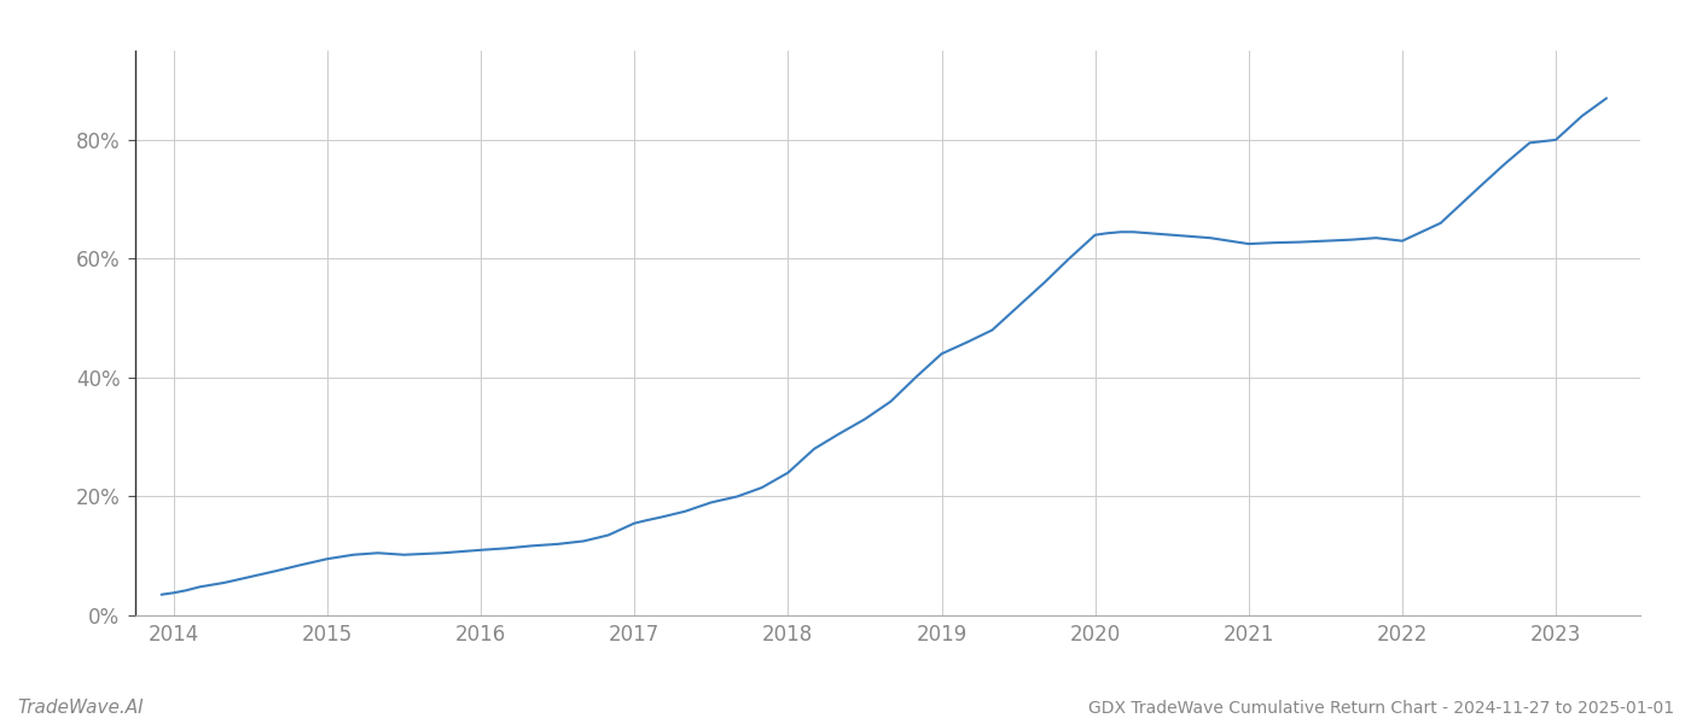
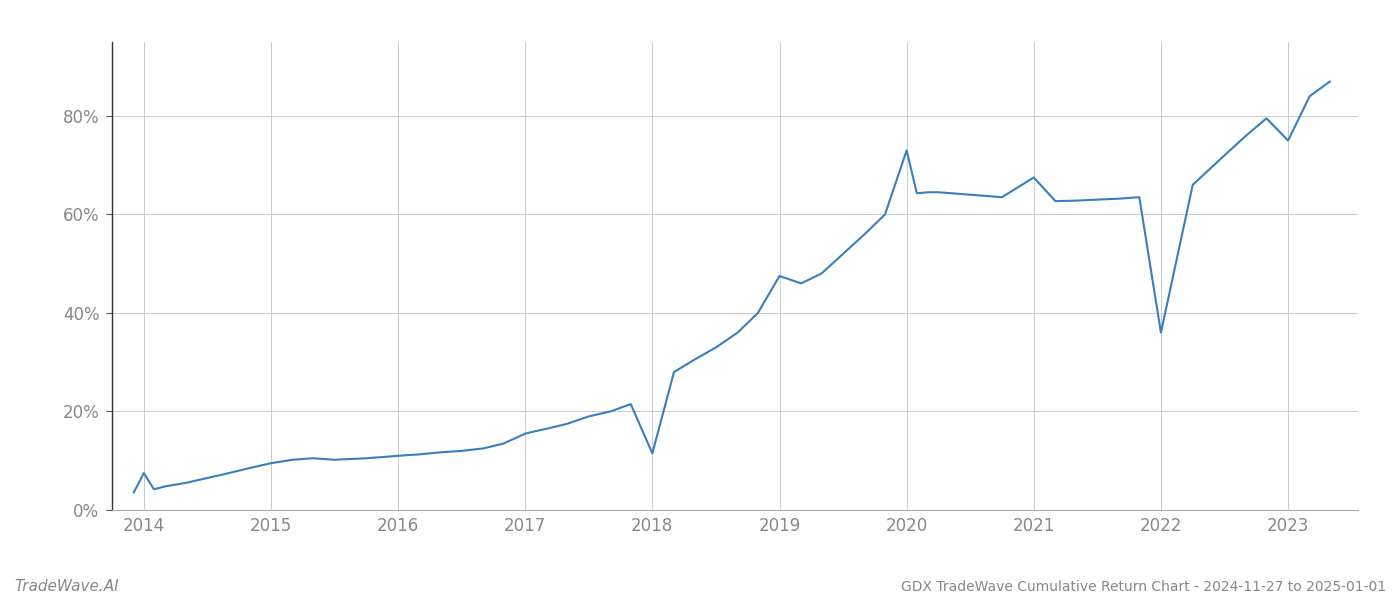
2014: 3.8% -> 7.5%
2018: 24.0% -> 11.5%
2019: 44.0% -> 47.5%
2020: 64.0% -> 73.0%
2021: 62.5% -> 67.5%
2022: 63.0% -> 36.0%
2023: 80.0% -> 75.0%
